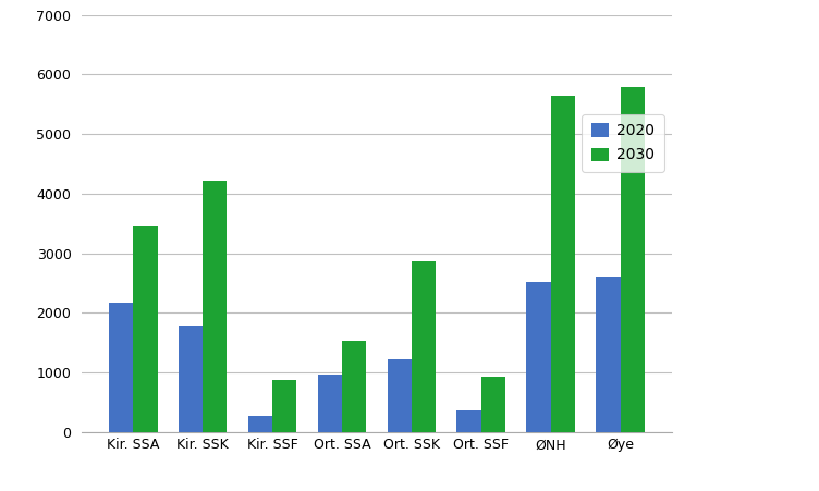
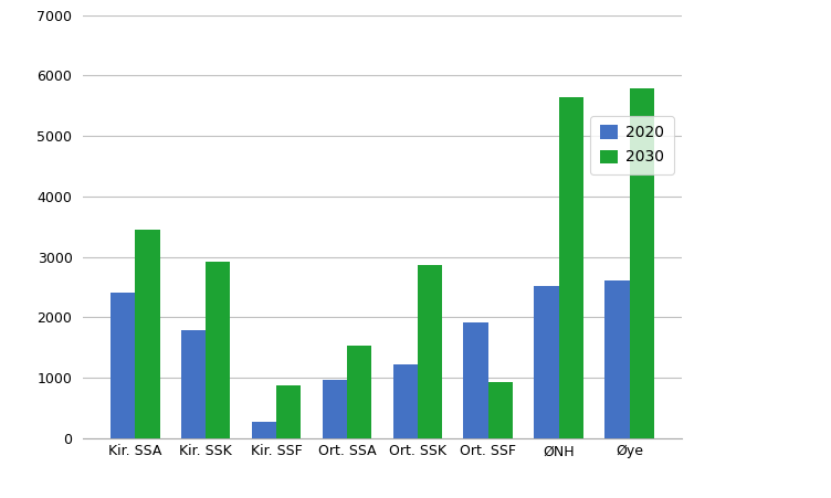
2020/Kir. SSA: 2170 -> 2400
2030/Kir. SSK: 4220 -> 2920
2020/Ort. SSF: 360 -> 1920
